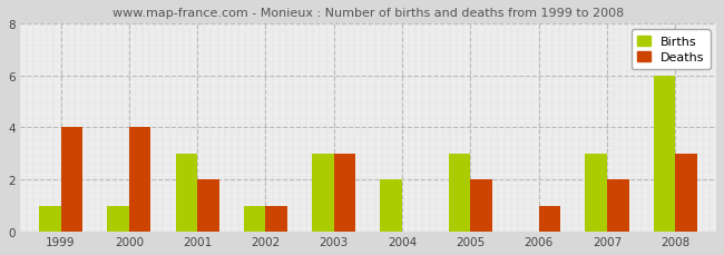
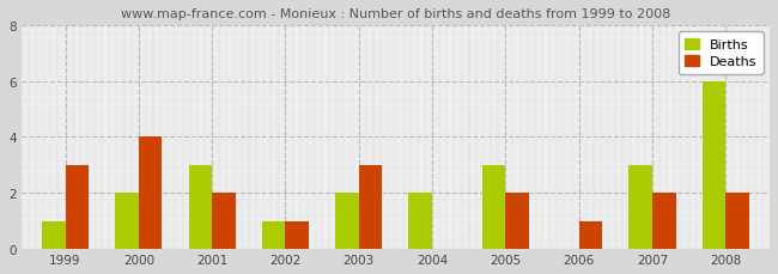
Deaths/1999: 4 -> 3
Births/2000: 1 -> 2
Births/2003: 3 -> 2
Deaths/2008: 3 -> 2
